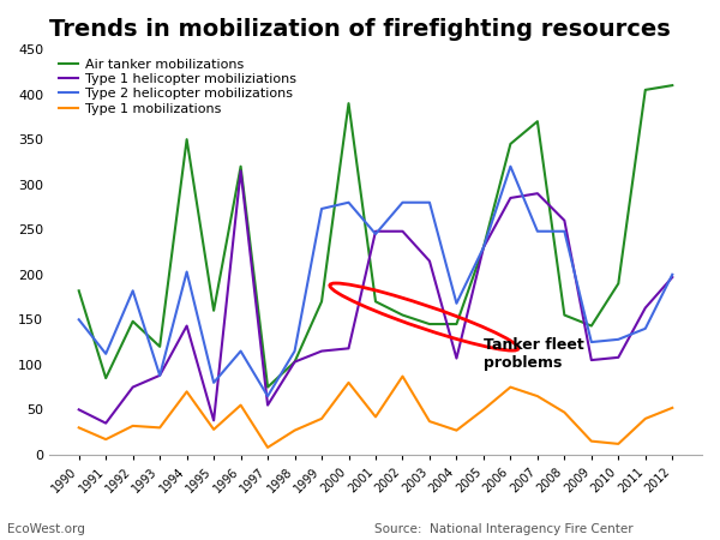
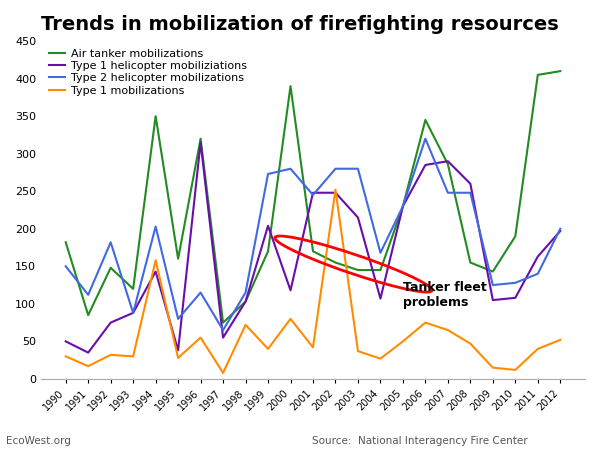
Type 1 mobilizations/1994: 70 -> 158
Type 1 mobilizations/1998: 27 -> 72
Type 1 helicopter mobiliziations/1999: 115 -> 204
Type 1 mobilizations/2002: 87 -> 252
Air tanker mobilizations/2007: 370 -> 286
